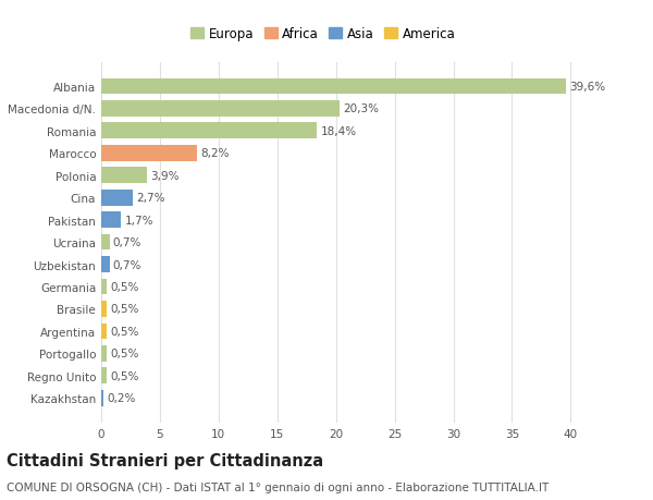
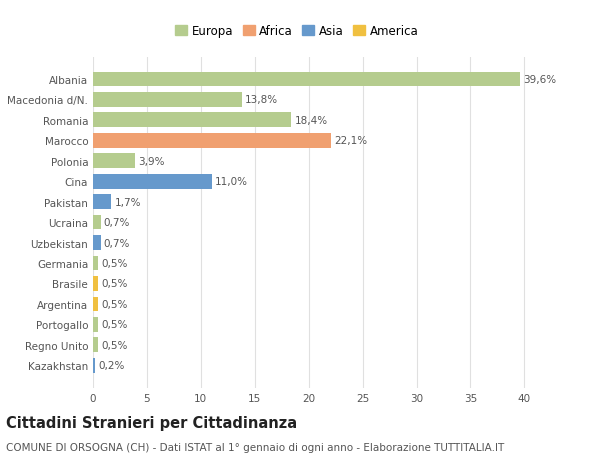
Macedonia d/N.: 20,3% -> 13,8%
Marocco: 8,2% -> 22,1%
Cina: 2,7% -> 11,0%
